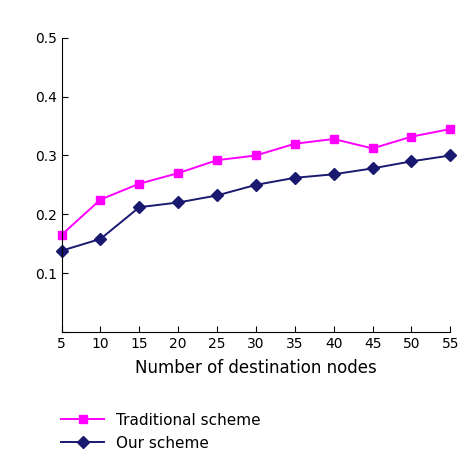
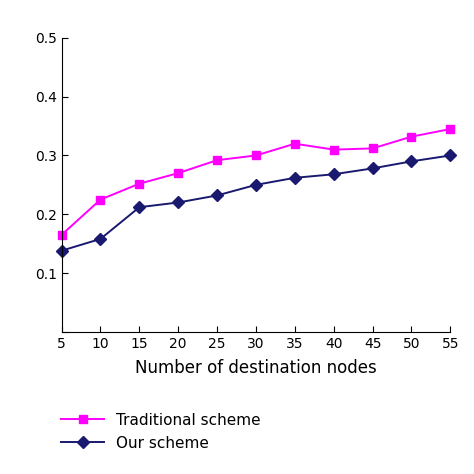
Traditional scheme/40: 0.328 -> 0.310
